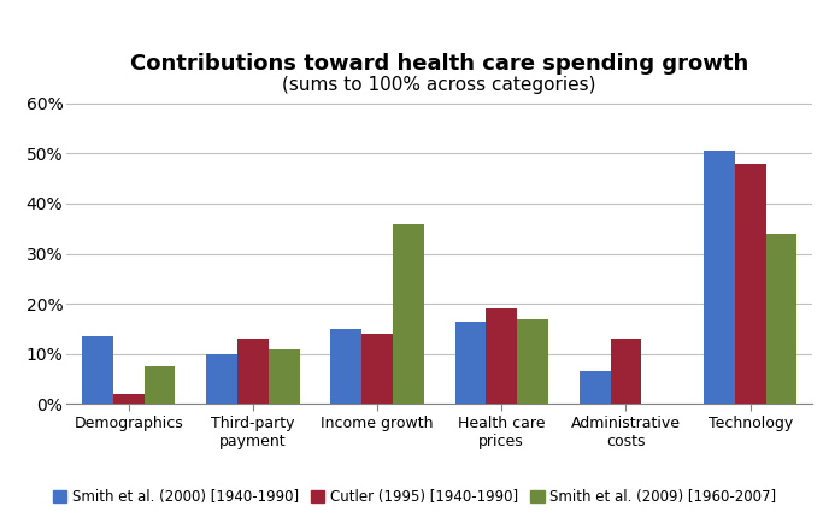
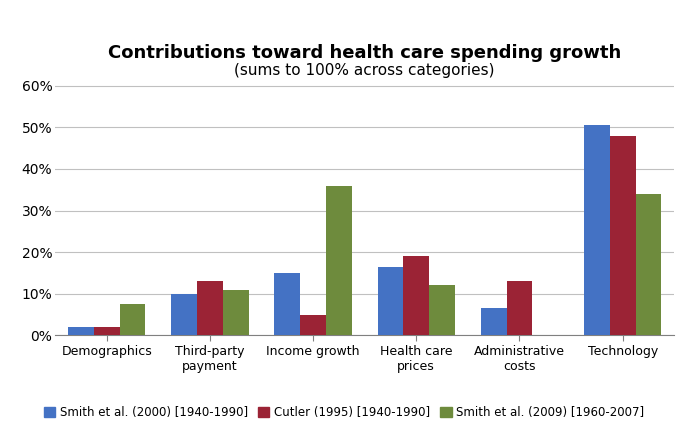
Smith et al. (2000) [1940-1990]/Demographics: 13.5% -> 2.0%
Cutler (1995) [1940-1990]/Income growth: 14% -> 5%
Smith et al. (2009) [1960-2007]/Health care prices: 17.0% -> 12.0%
